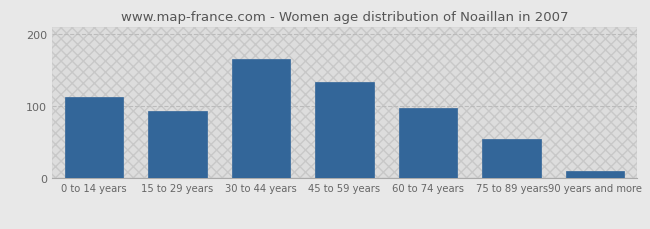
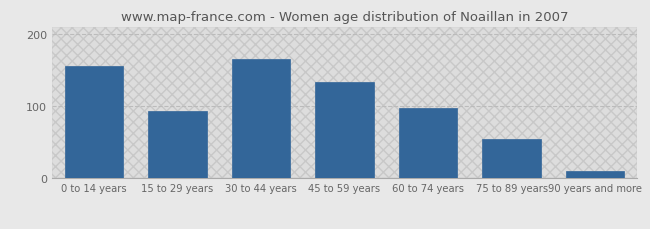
0 to 14 years: 112 -> 155
